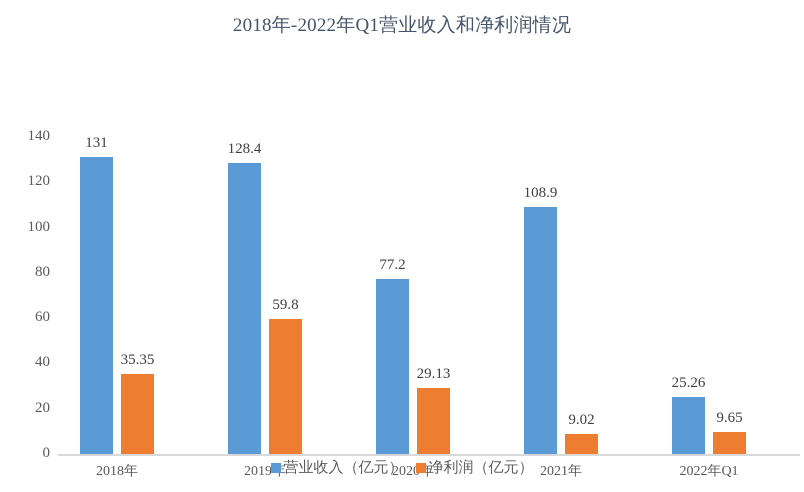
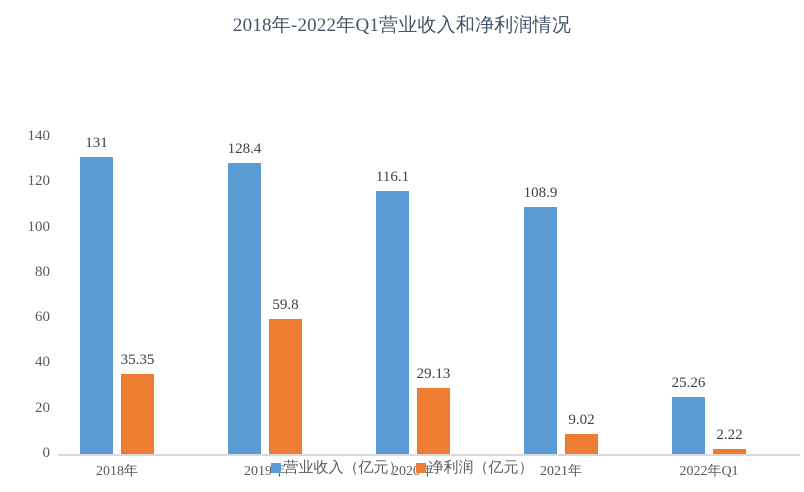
营业收入（亿元）/2020年: 77.2 -> 116.1
净利润（亿元）/2022年Q1: 9.65 -> 2.22
